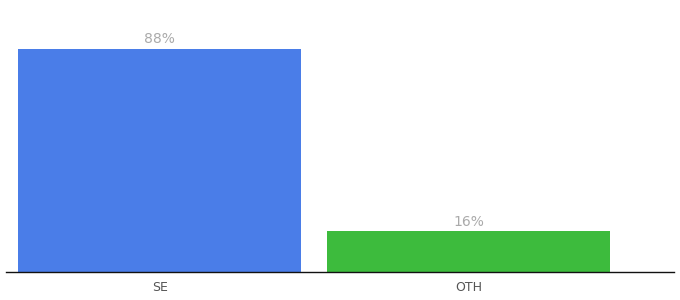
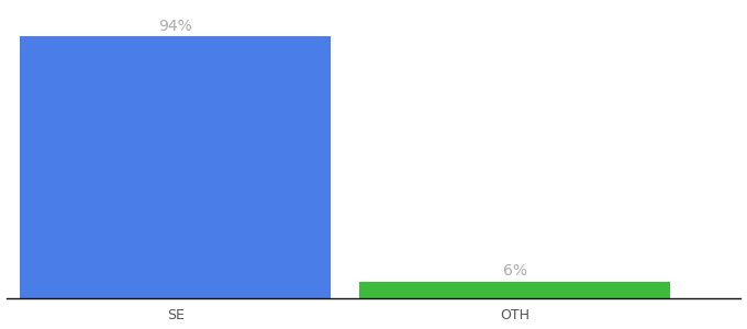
SE: 88% -> 94%
OTH: 16% -> 6%
